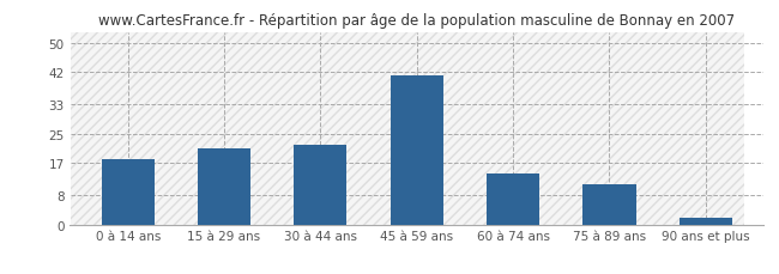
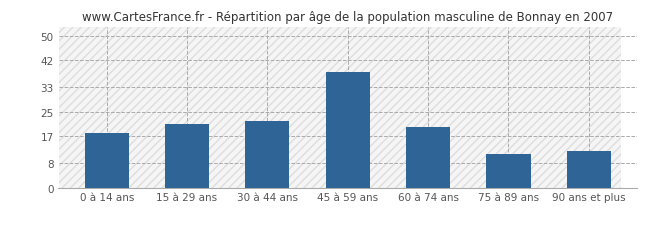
45 à 59 ans: 41 -> 38
60 à 74 ans: 14 -> 20
90 ans et plus: 2 -> 12
